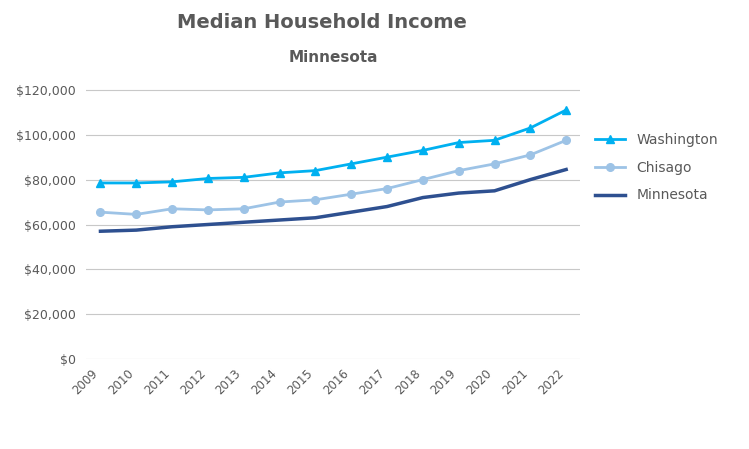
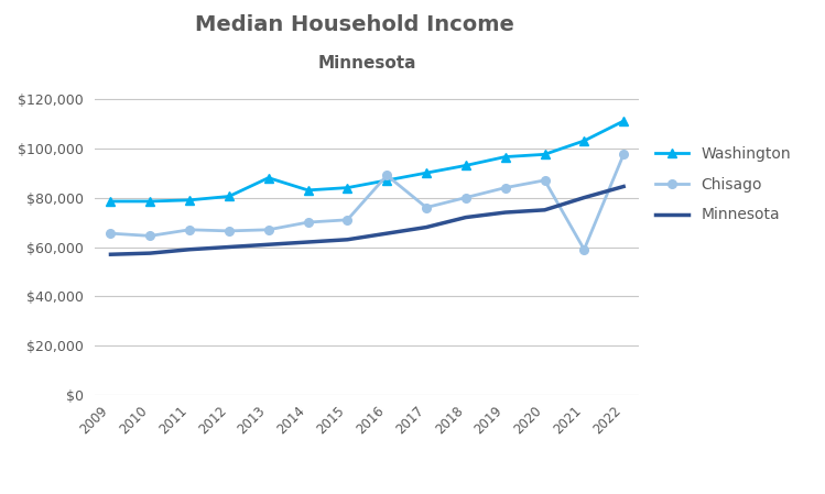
Washington/2013: $81,000 -> $88,000
Chisago/2016: $73,500 -> $89,000
Chisago/2021: $91,000 -> $59,000
